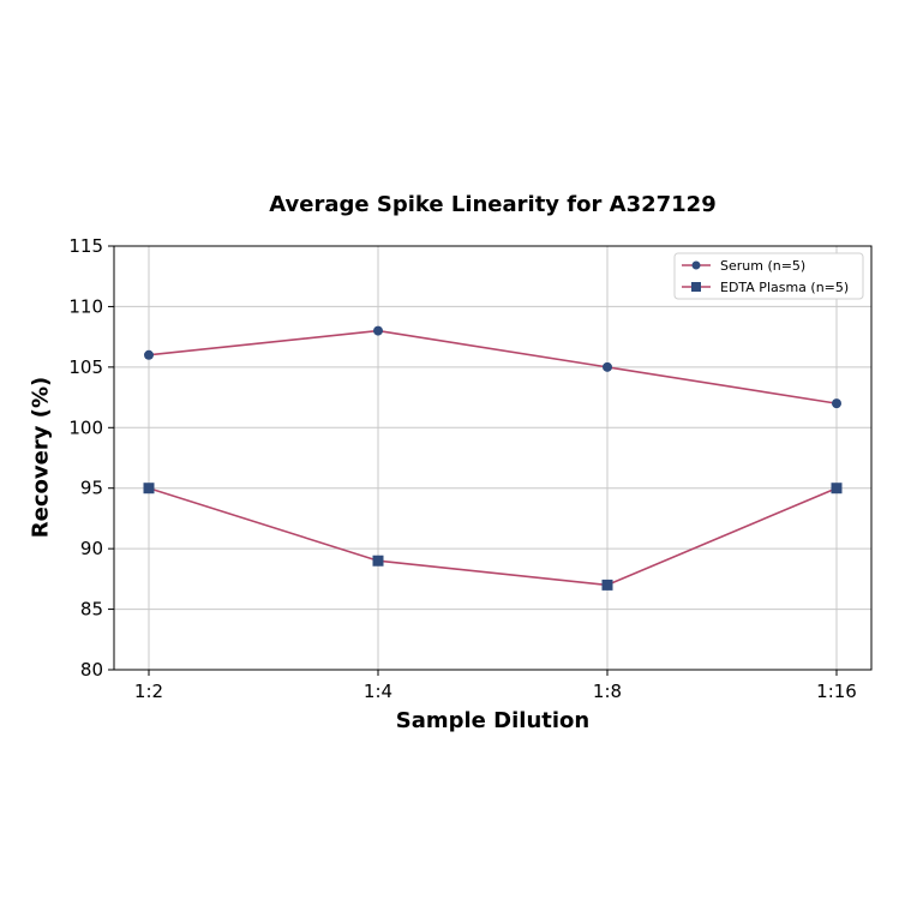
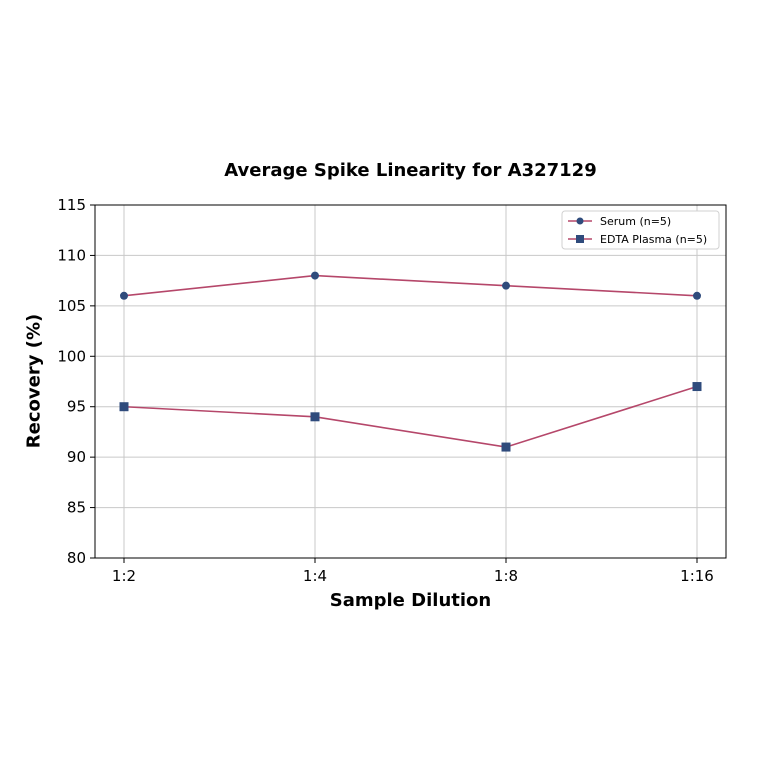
EDTA Plasma (n=5)/1:4: 89 -> 94
Serum (n=5)/1:8: 105 -> 107
EDTA Plasma (n=5)/1:8: 87 -> 91
Serum (n=5)/1:16: 102 -> 106
EDTA Plasma (n=5)/1:16: 95 -> 97
